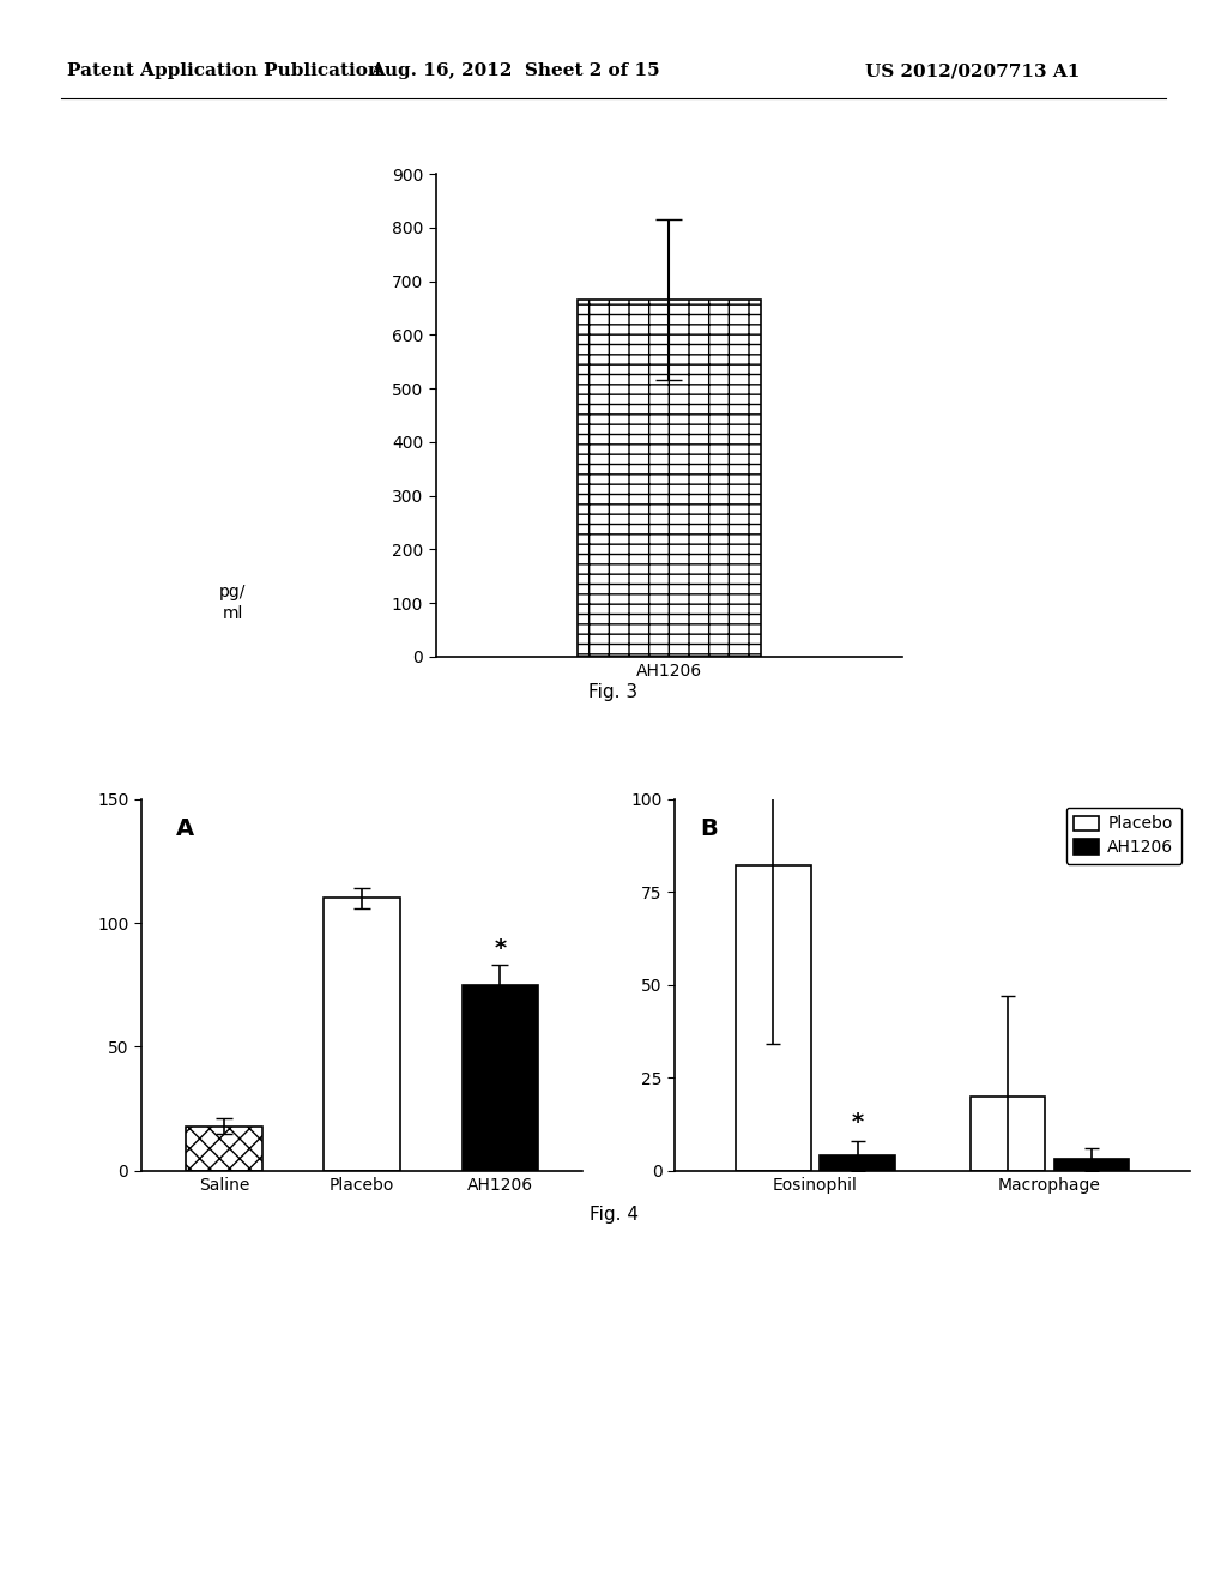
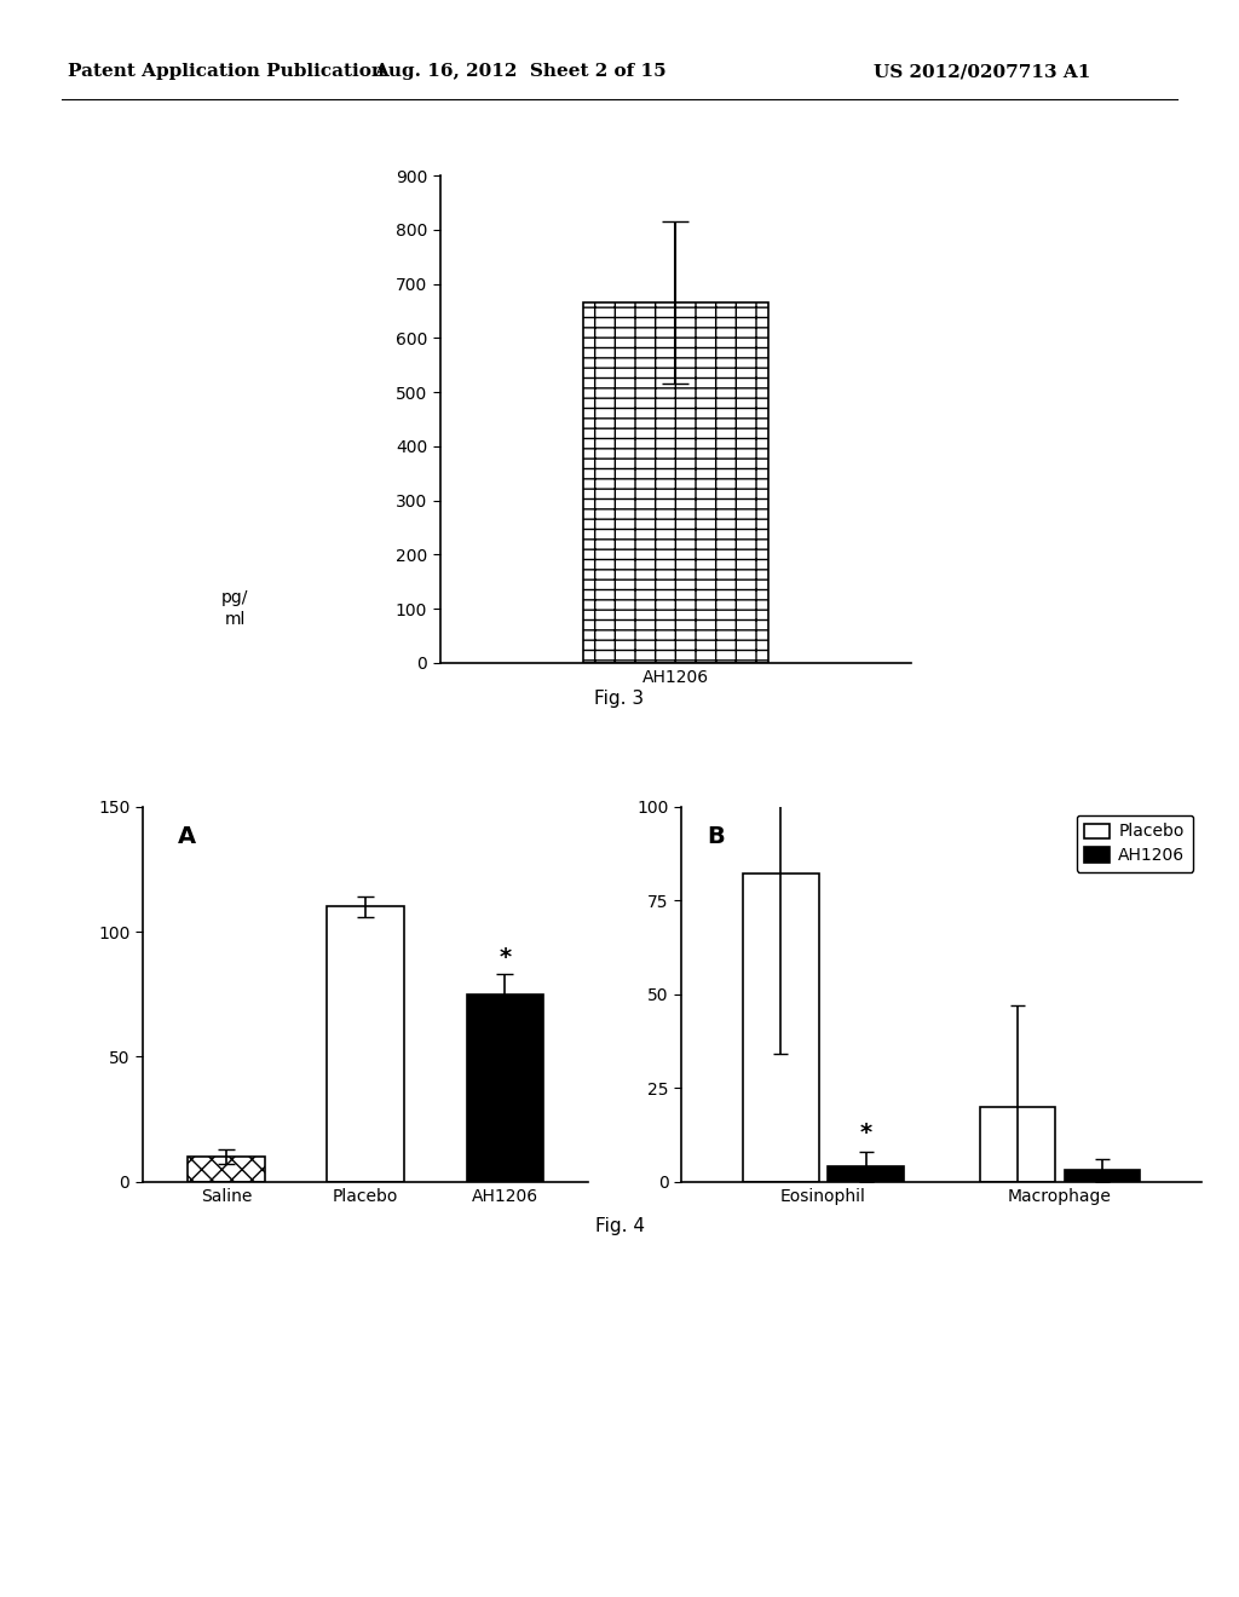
Saline: 18 -> 10
